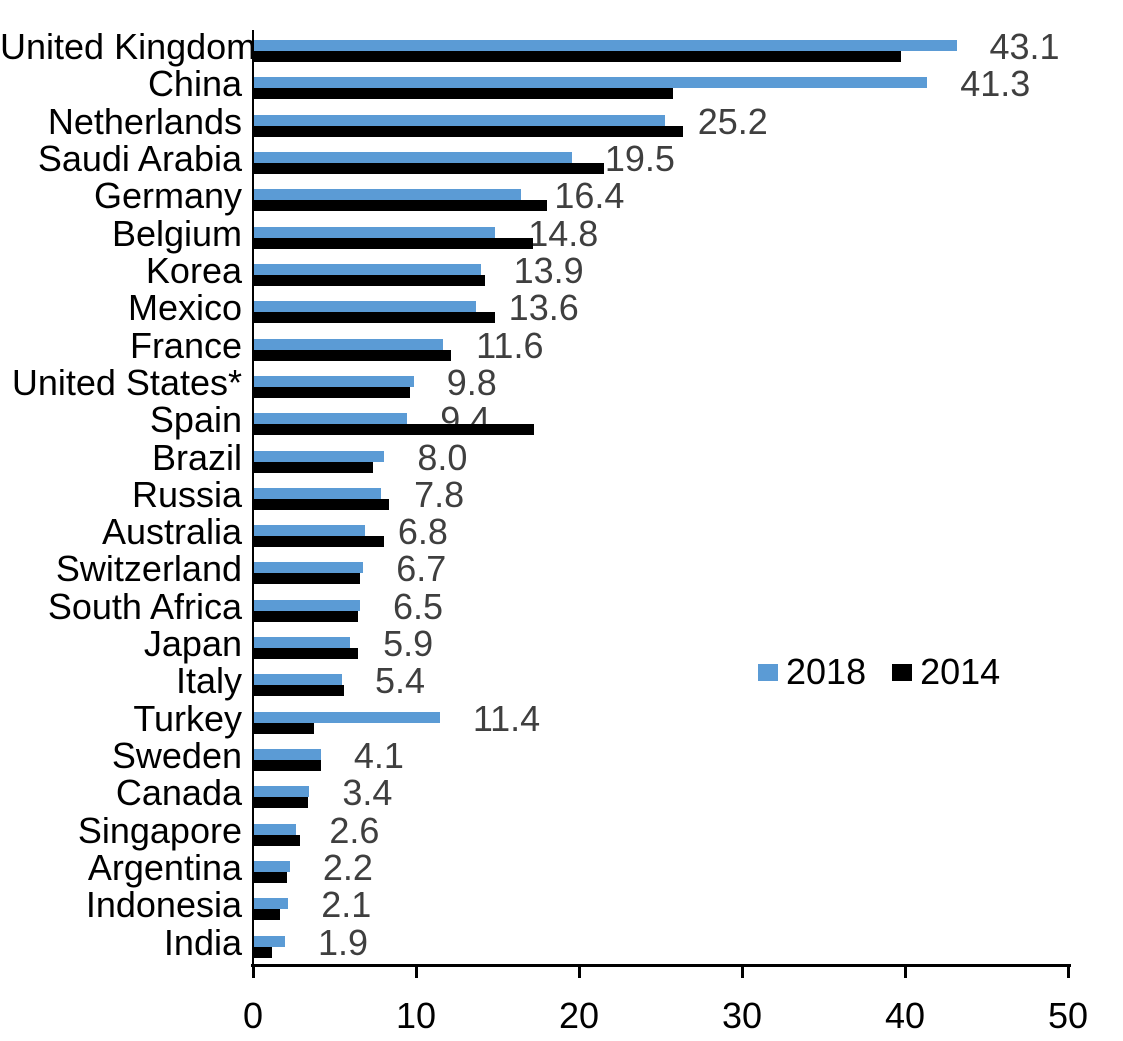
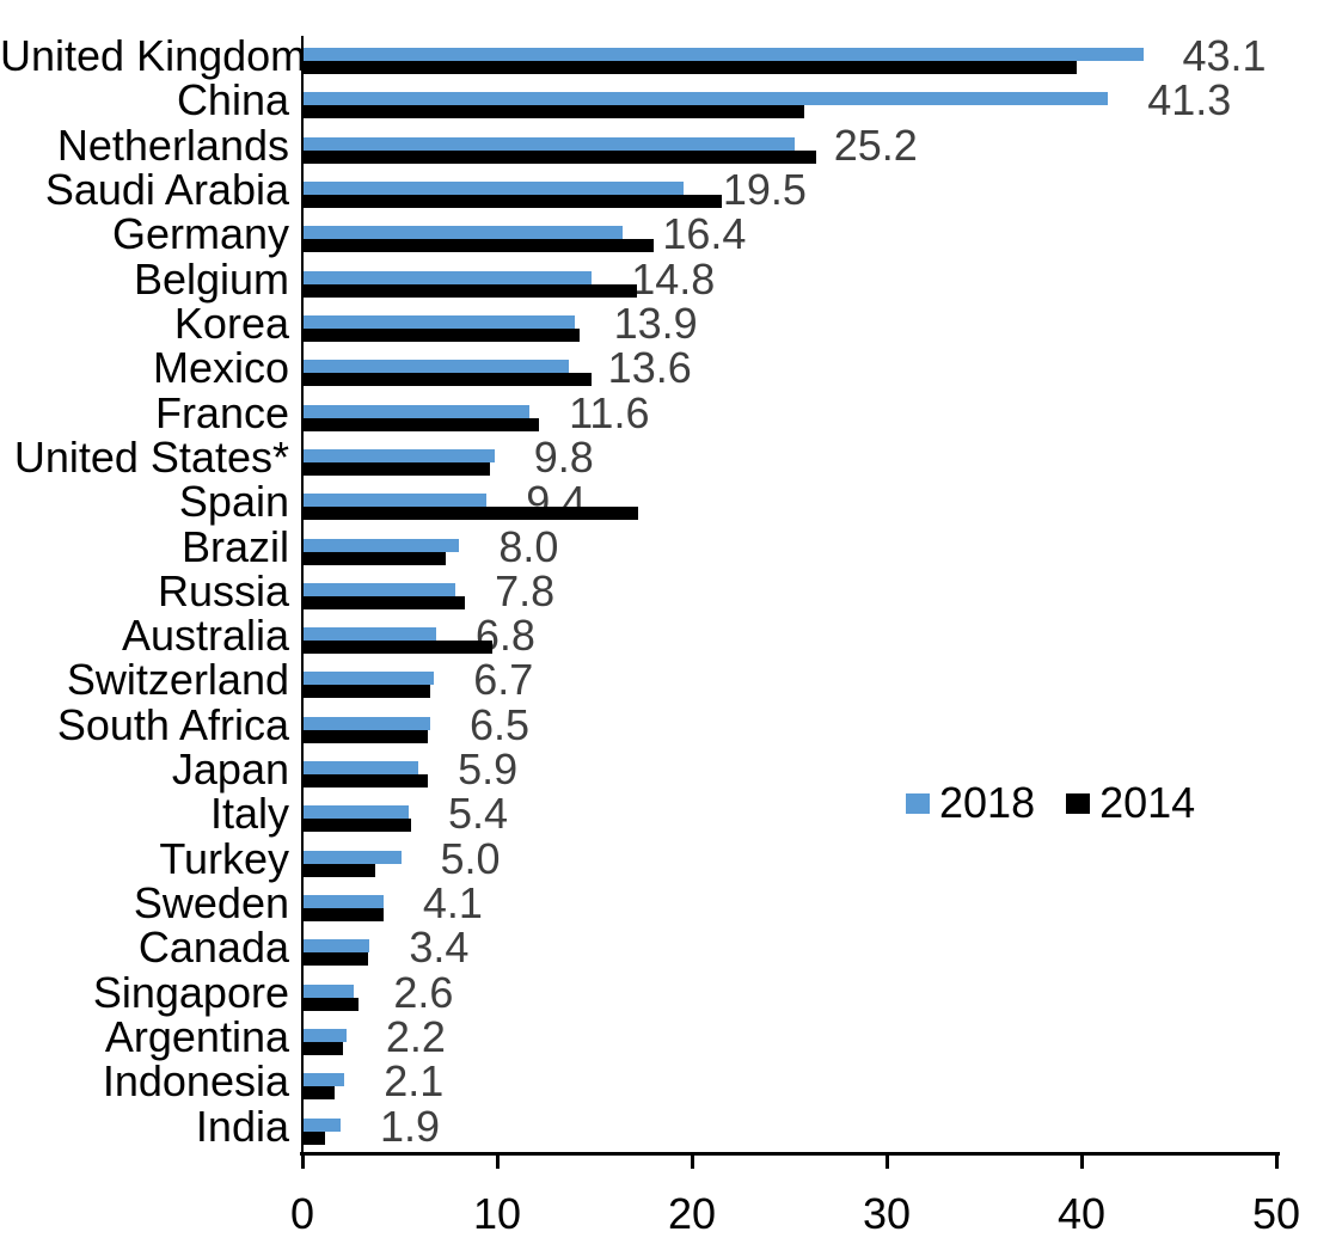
2014/Australia: 8.0 -> 9.7
2018/Turkey: 11.4 -> 5.0
